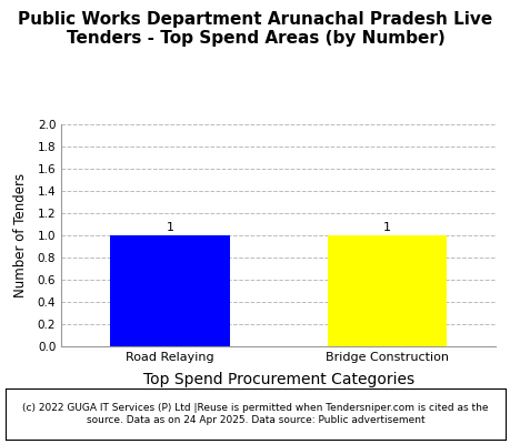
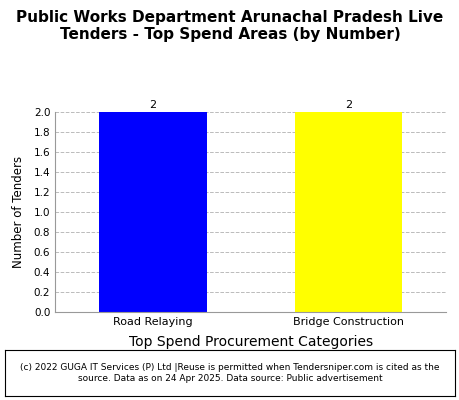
Road Relaying: 1 -> 2
Bridge Construction: 1 -> 2
